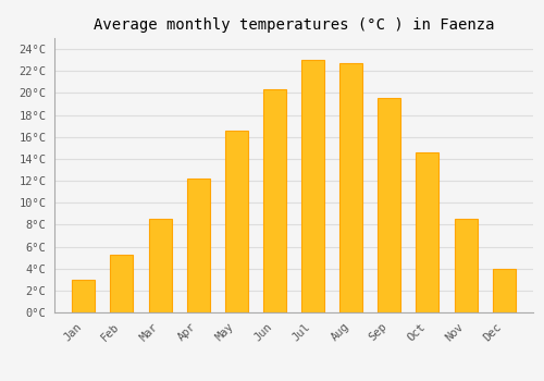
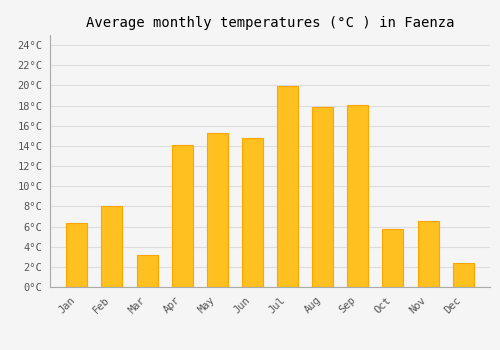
Jan: 3.0°C -> 6.3°C
Feb: 5.3°C -> 8.0°C
Mar: 8.5°C -> 3.2°C
Apr: 12.2°C -> 14.1°C
May: 16.6°C -> 15.3°C
Jun: 20.3°C -> 14.8°C
Jul: 23.0°C -> 19.9°C
Aug: 22.7°C -> 17.9°C
Sep: 19.5°C -> 18.1°C
Oct: 14.6°C -> 5.8°C
Nov: 8.5°C -> 6.5°C
Dec: 4.0°C -> 2.4°C
